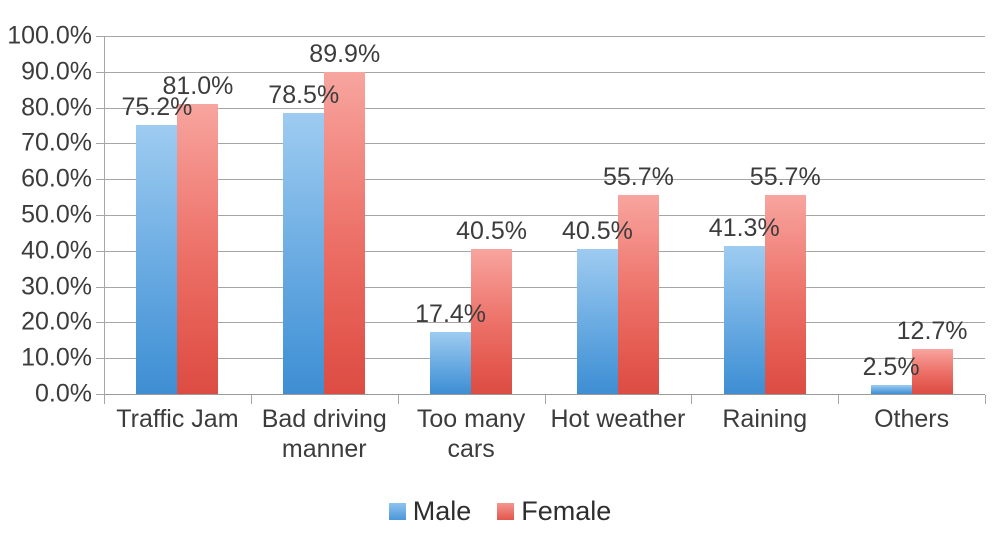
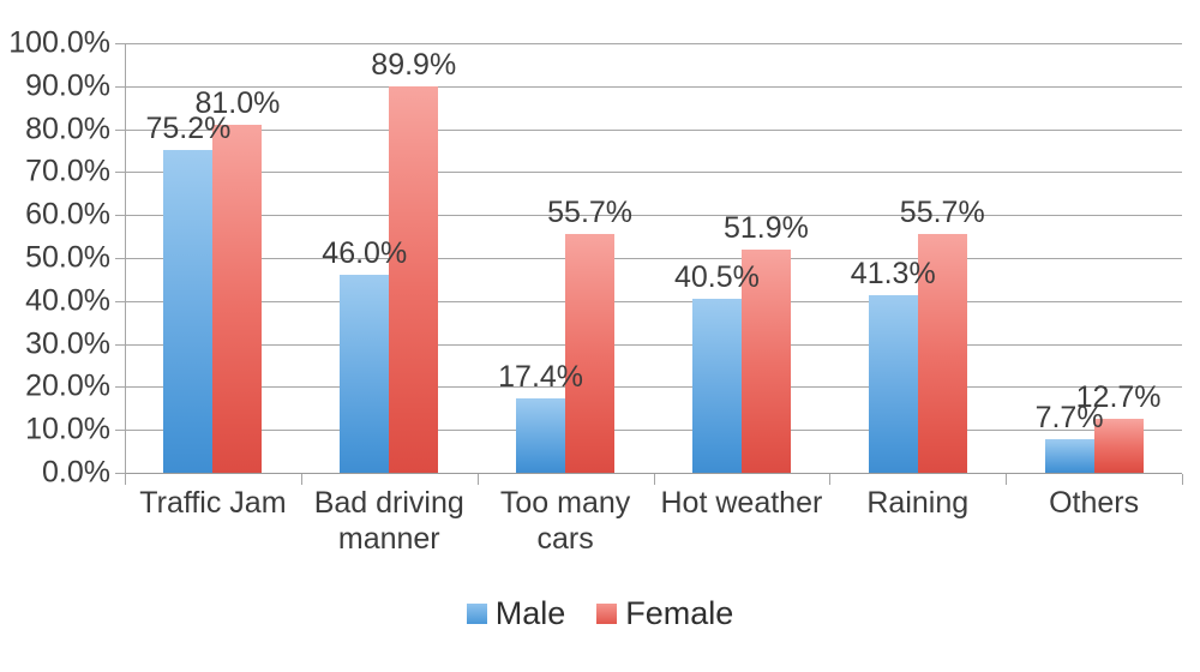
Male/Bad driving manner: 78.5% -> 46.0%
Female/Too many cars: 40.5% -> 55.7%
Female/Hot weather: 55.7% -> 51.9%
Male/Others: 2.5% -> 7.7%
